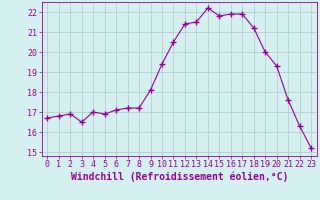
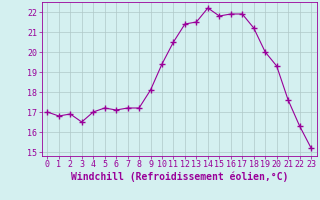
0: 16.7 -> 17.0
5: 16.9 -> 17.2
